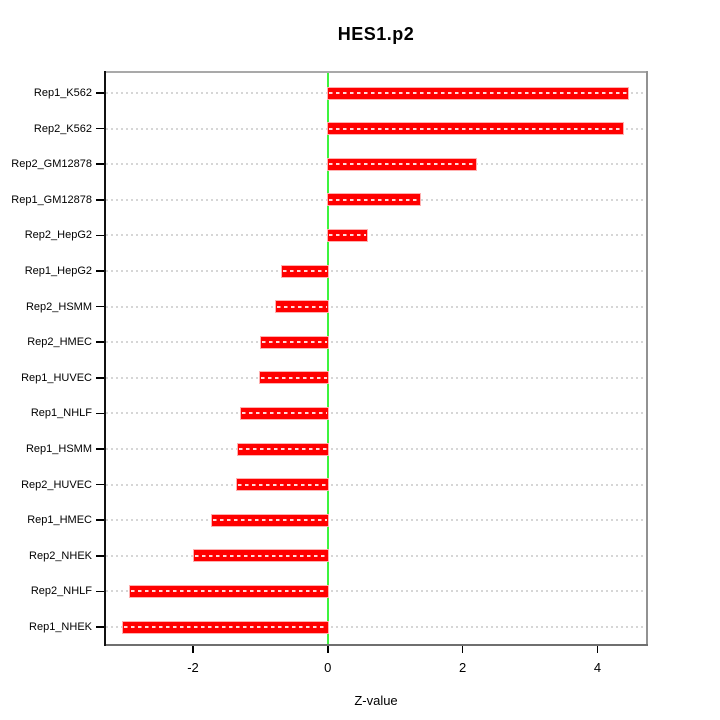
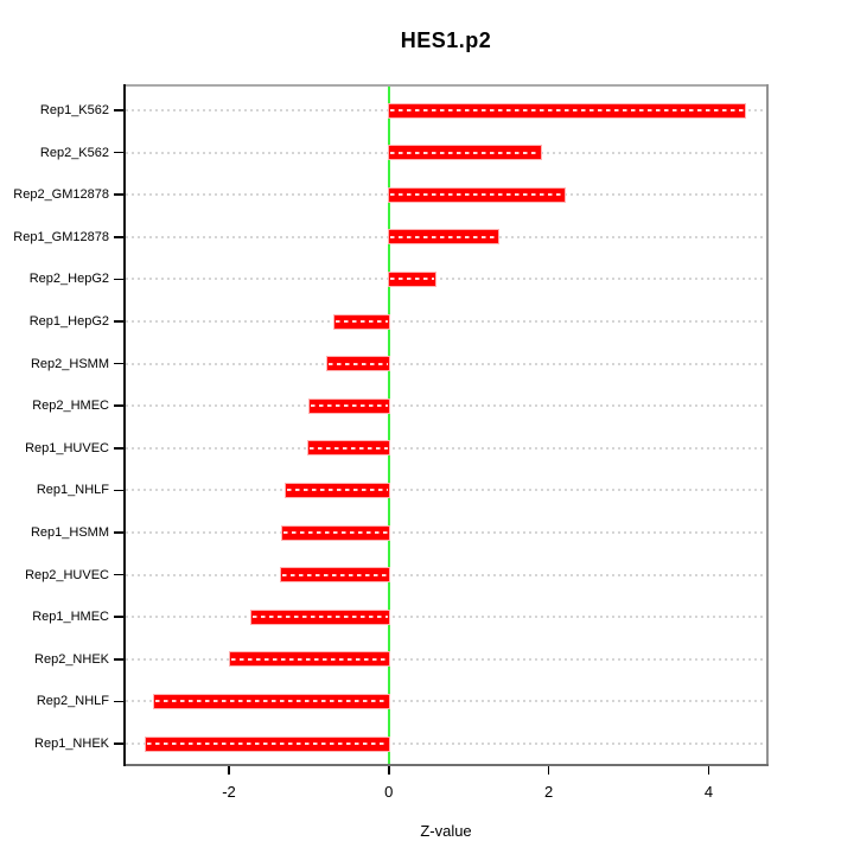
Rep2_K562: 4.4 -> 1.9
